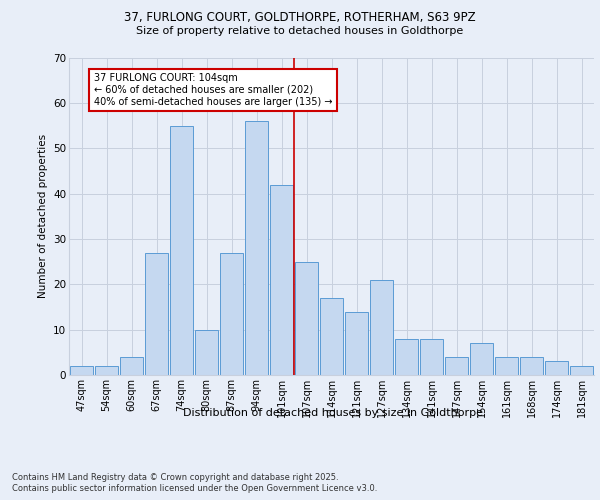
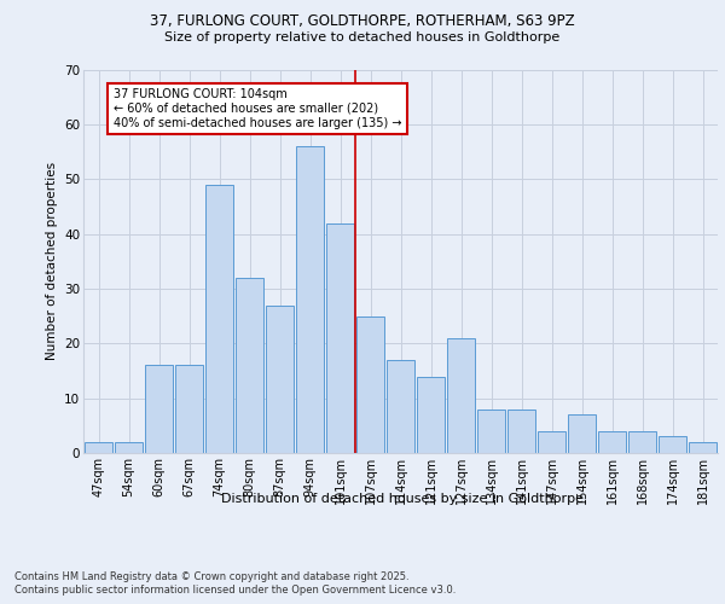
60sqm: 4 -> 16
67sqm: 27 -> 16
74sqm: 55 -> 49
80sqm: 10 -> 32
